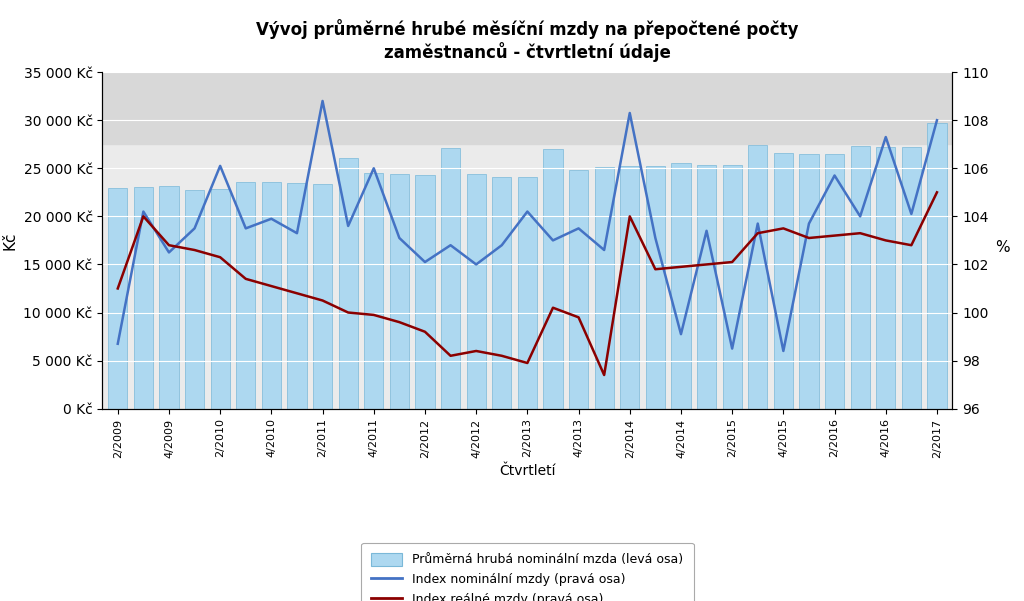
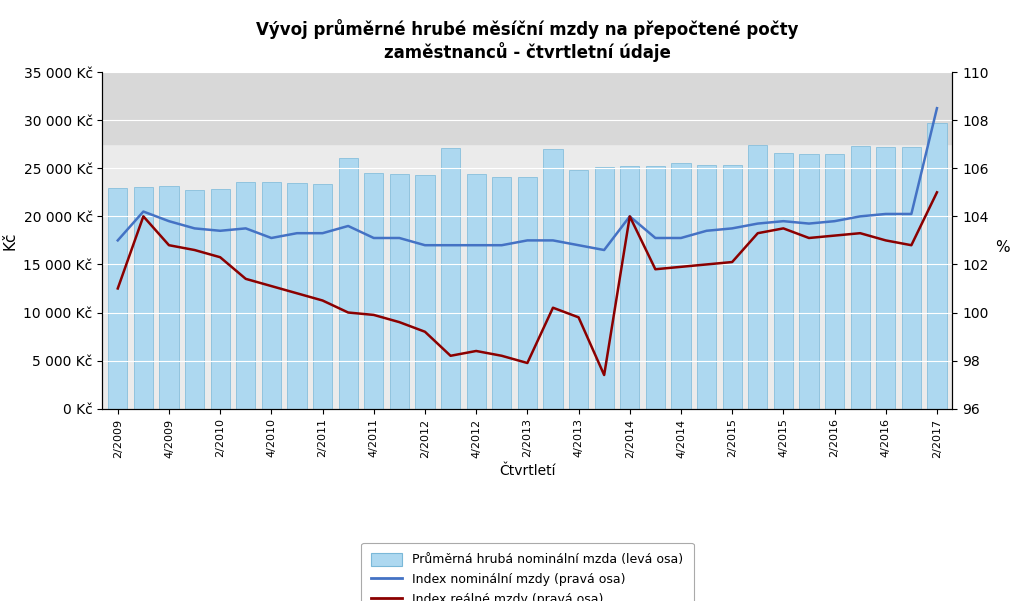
Index nominální mzdy (pravá osa)/2/2009: 98.7 -> 103.0
Index nominální mzdy (pravá osa)/4/2009: 102.5 -> 103.8
Index nominální mzdy (pravá osa)/2/2010: 106.1 -> 103.4
Index nominální mzdy (pravá osa)/4/2010: 103.9 -> 103.1
Index nominální mzdy (pravá osa)/2/2011: 108.8 -> 103.3
Index nominální mzdy (pravá osa)/4/2011: 106.0 -> 103.1
Index nominální mzdy (pravá osa)/2/2012: 102.1 -> 102.8
Index nominální mzdy (pravá osa)/4/2012: 102.0 -> 102.8
Index nominální mzdy (pravá osa)/2/2013: 104.2 -> 103.0
Index nominální mzdy (pravá osa)/4/2013: 103.5 -> 102.8
Index nominální mzdy (pravá osa)/2/2014: 108.3 -> 104.0
Index nominální mzdy (pravá osa)/4/2014: 99.1 -> 103.1
Index nominální mzdy (pravá osa)/2/2015: 98.5 -> 103.5
Index nominální mzdy (pravá osa)/4/2015: 98.4 -> 103.8
Index nominální mzdy (pravá osa)/2/2016: 105.7 -> 103.8
Index nominální mzdy (pravá osa)/4/2016: 107.3 -> 104.1
Index nominální mzdy (pravá osa)/2/2017: 108.0 -> 108.5
